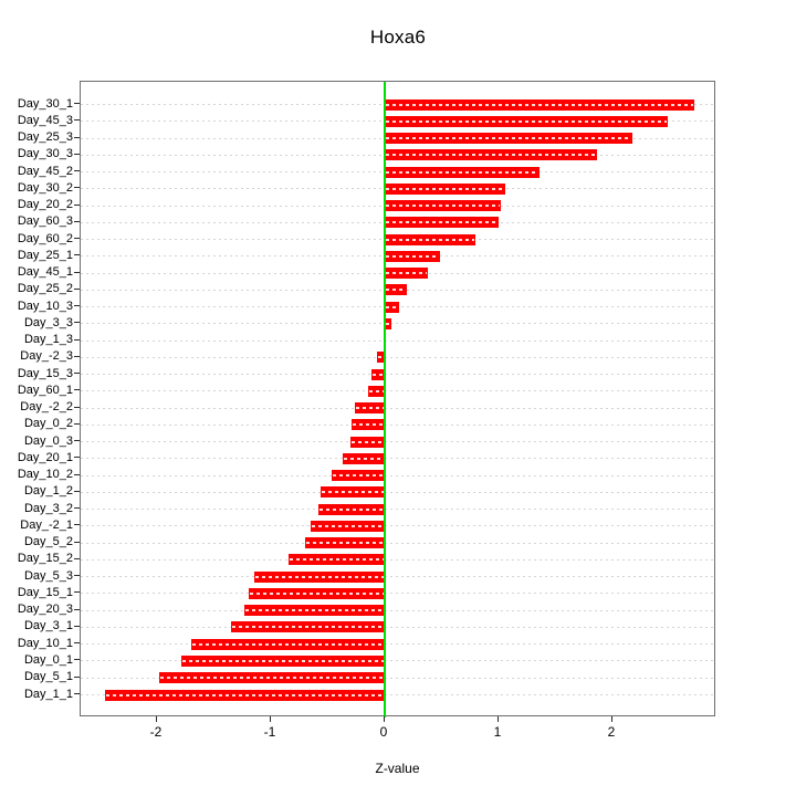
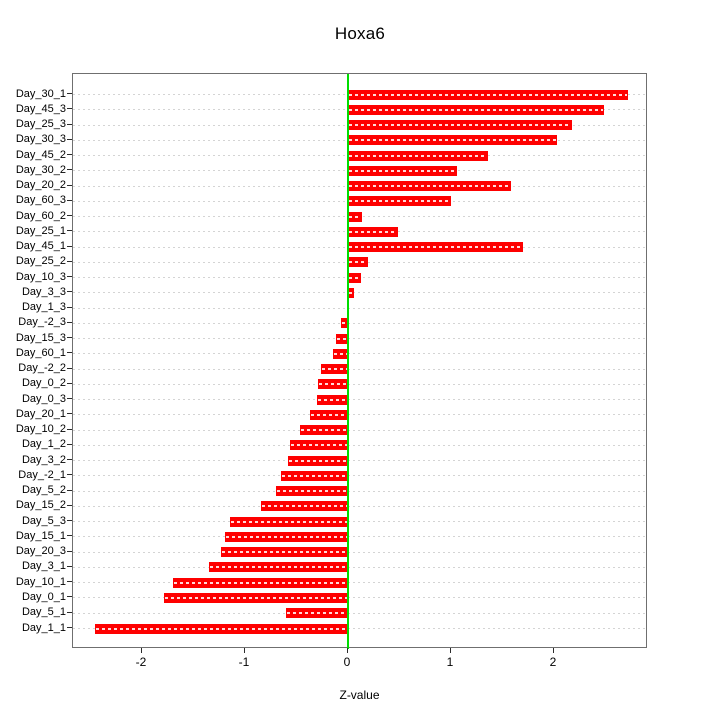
Day_30_3: 1.86 -> 2.03
Day_20_2: 1.02 -> 1.58
Day_60_2: 0.80 -> 0.14
Day_45_1: 0.38 -> 1.70
Day_5_1: -1.98 -> -0.60
